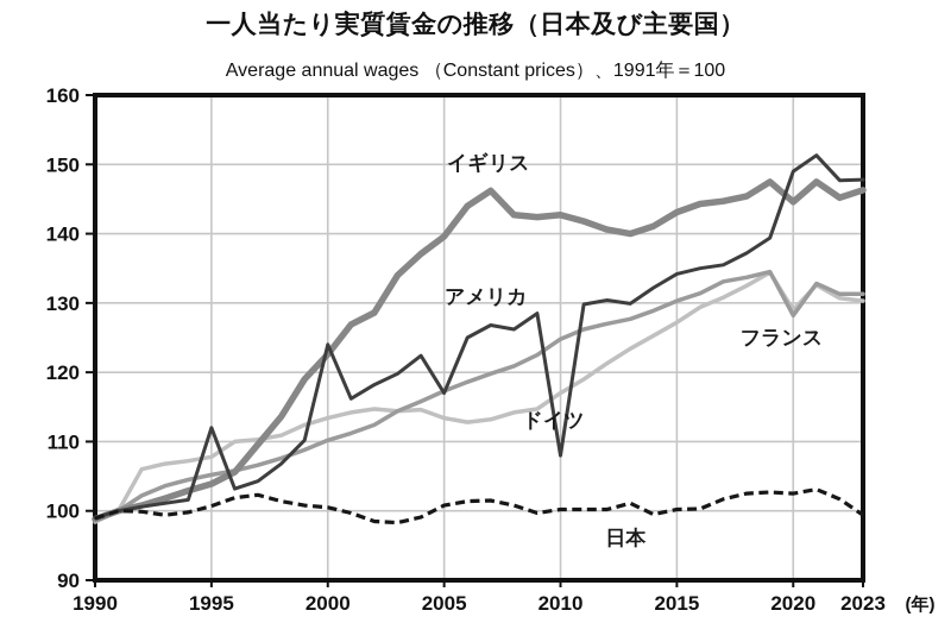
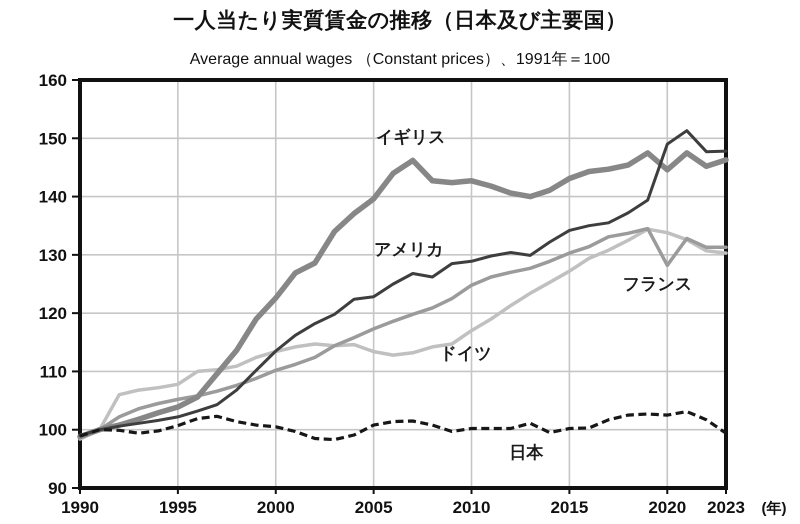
アメリカ/1995: 112 -> 102
アメリカ/2000: 124 -> 114
アメリカ/2005: 117 -> 123
アメリカ/2010: 108 -> 129
ドイツ/2020: 129 -> 134
